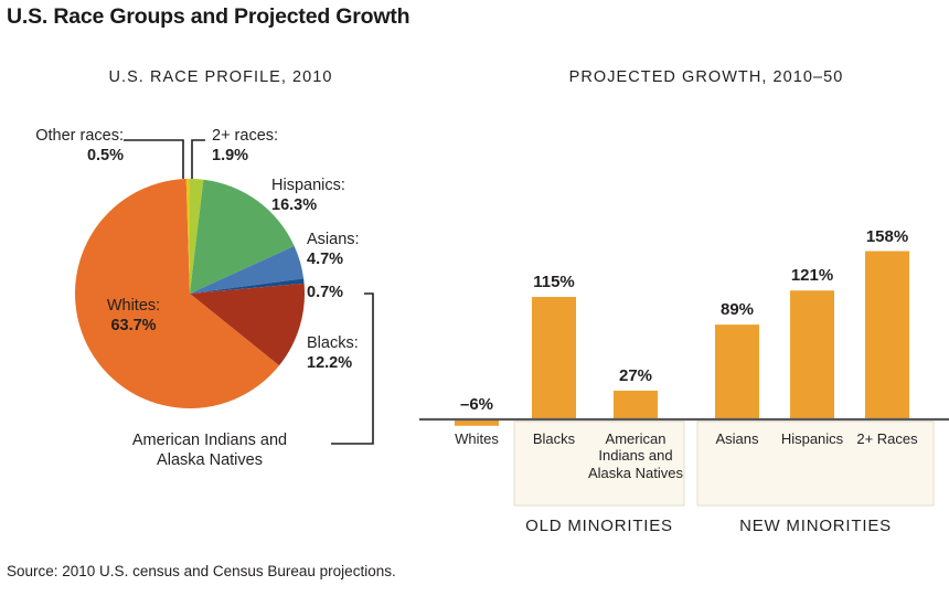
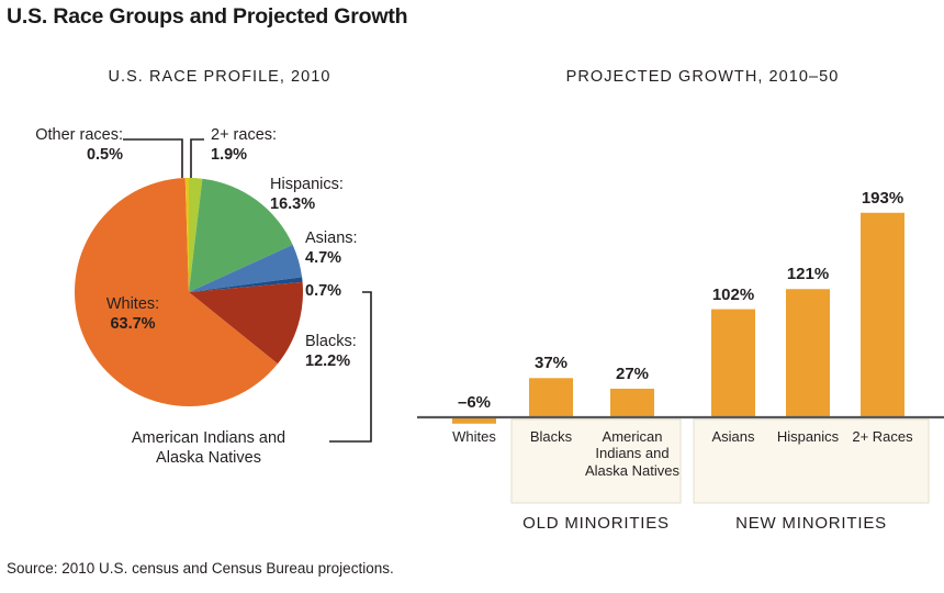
PROJECTED GROWTH, 2010–50/Blacks: 115% -> 37%
PROJECTED GROWTH, 2010–50/Asians: 89% -> 102%
PROJECTED GROWTH, 2010–50/2+ Races: 158% -> 193%
